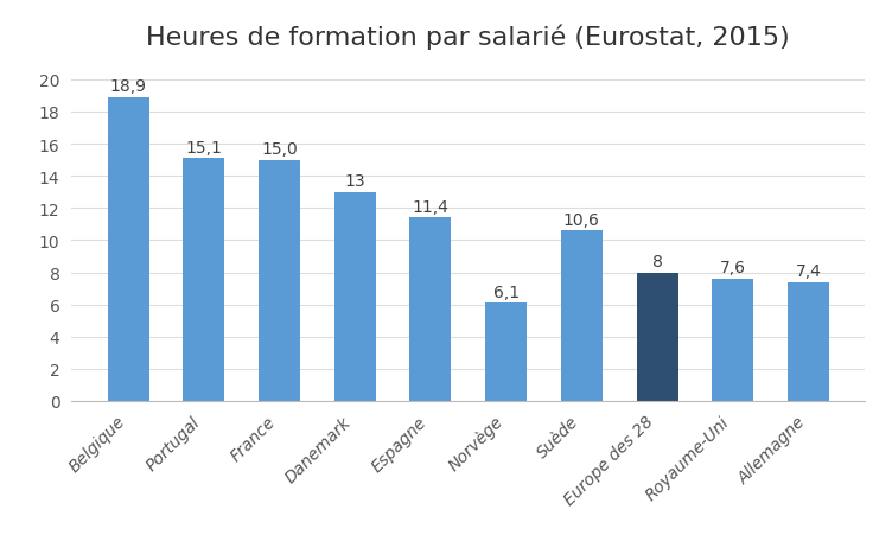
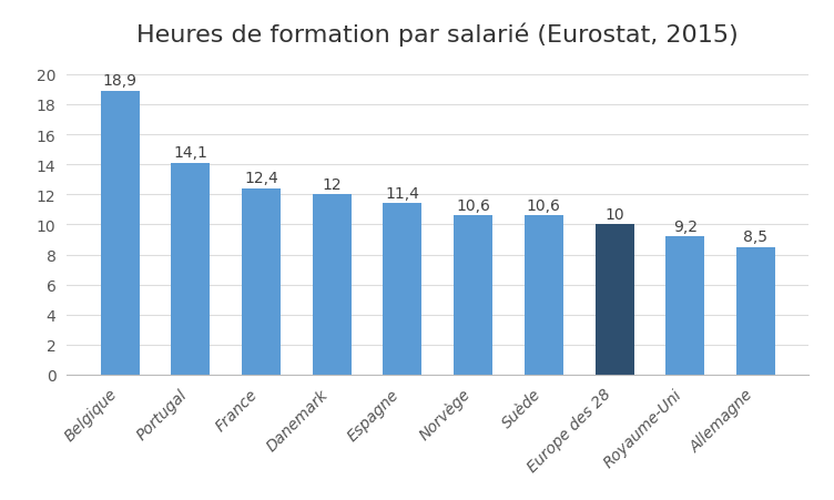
Portugal: 15,1 -> 14,1
France: 15,0 -> 12,4
Danemark: 13 -> 12
Norvège: 6,1 -> 10,6
Europe des 28: 8 -> 10
Royaume-Uni: 7,6 -> 9,2
Allemagne: 7,4 -> 8,5
